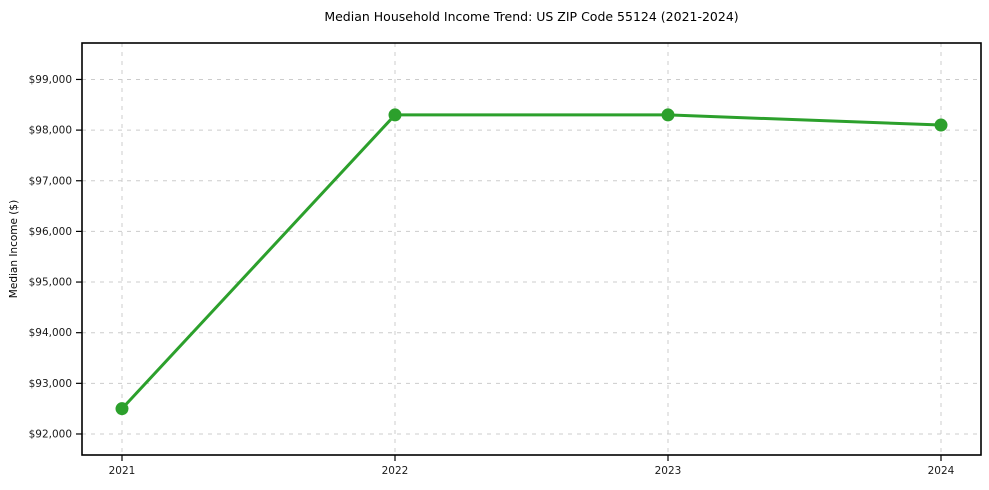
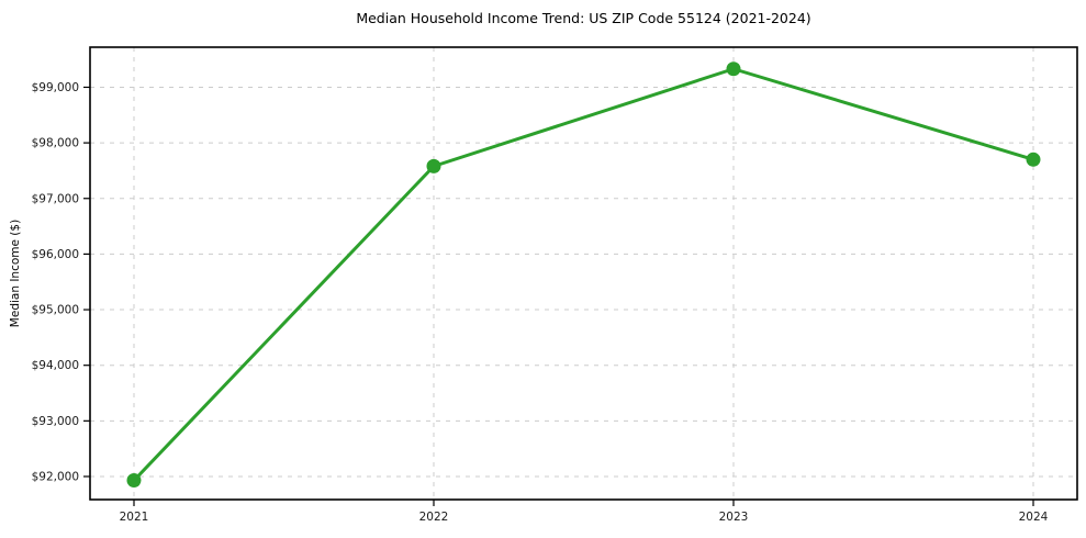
2021: $92500 -> $91900
2022: $98300 -> $97600
2023: $98300 -> $99300
2024: $98100 -> $97700
